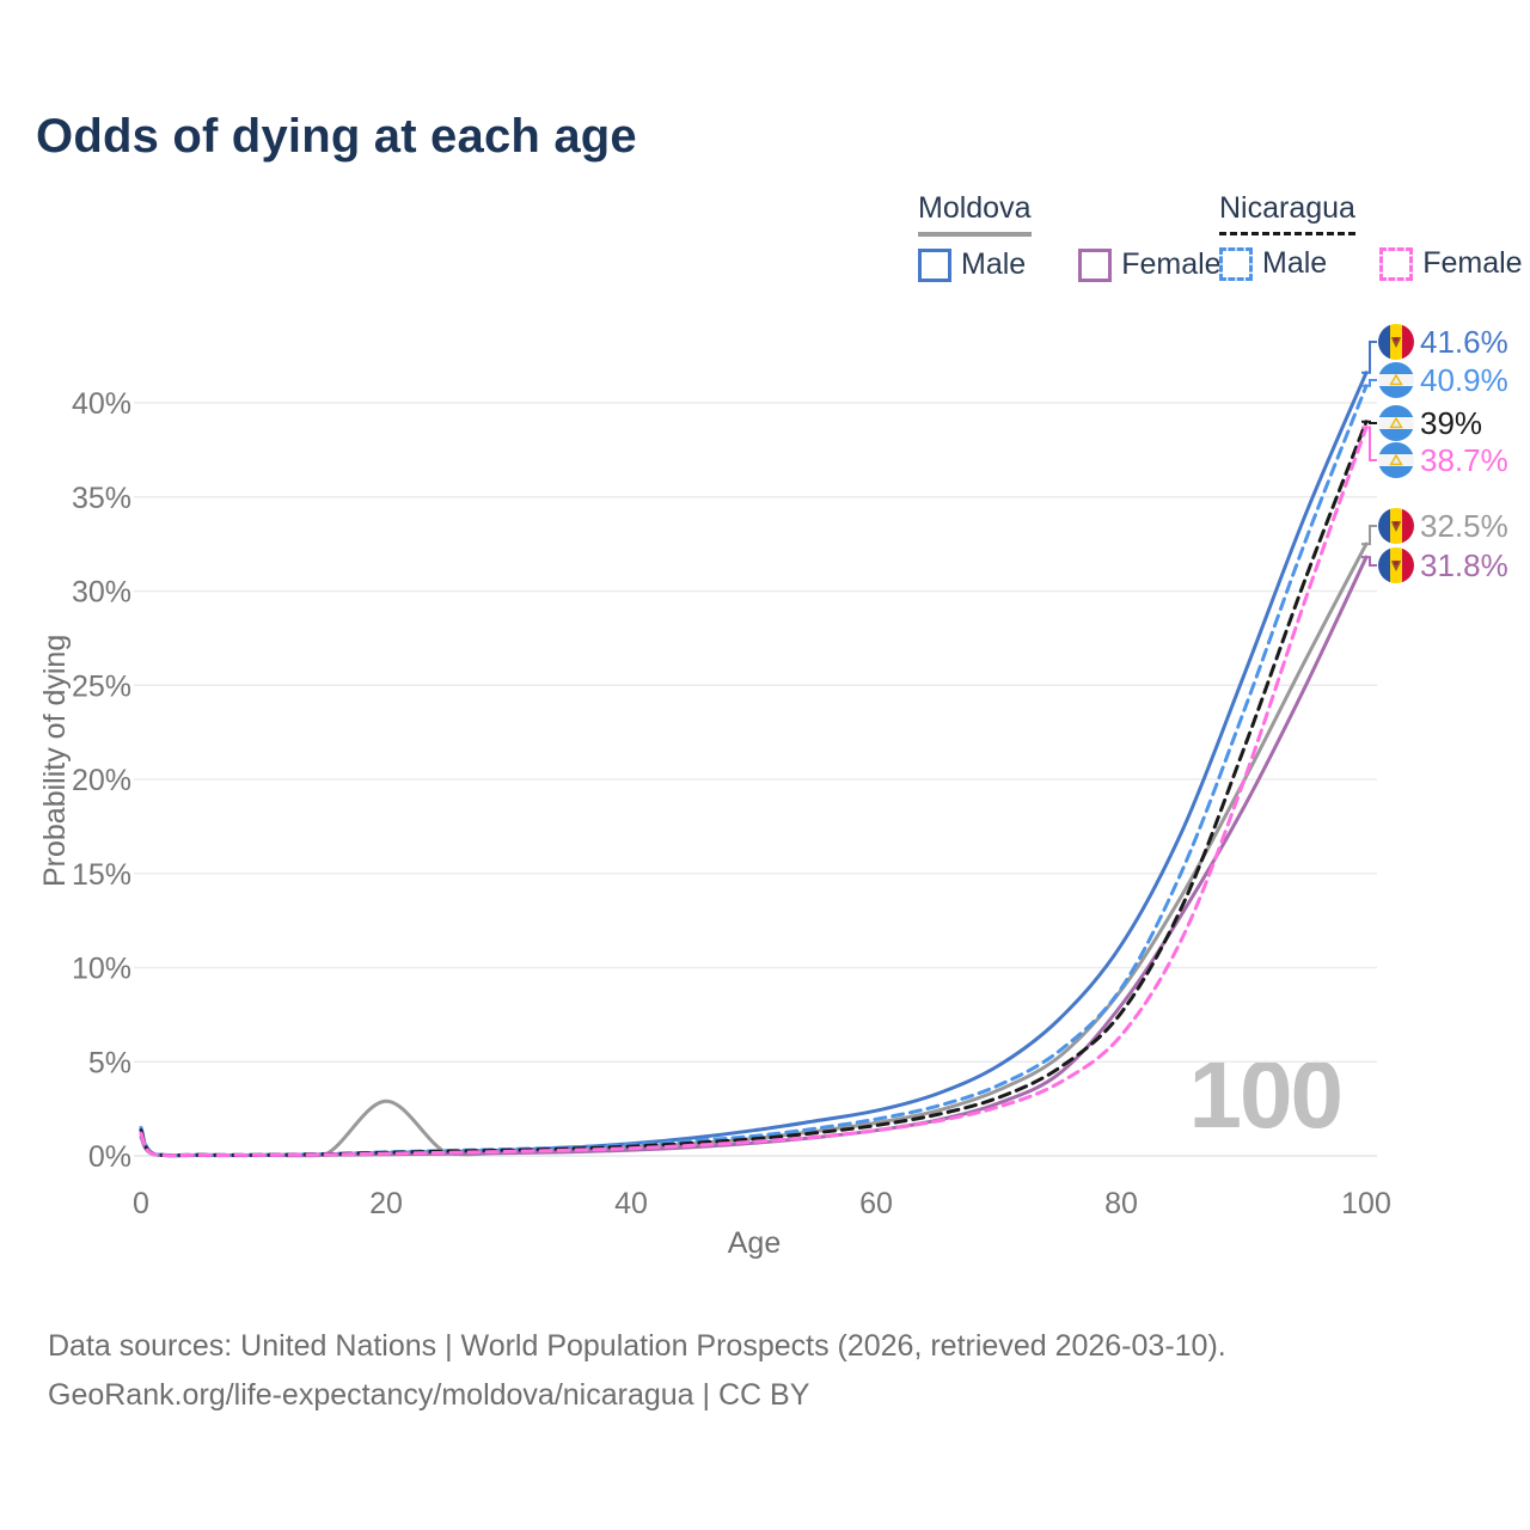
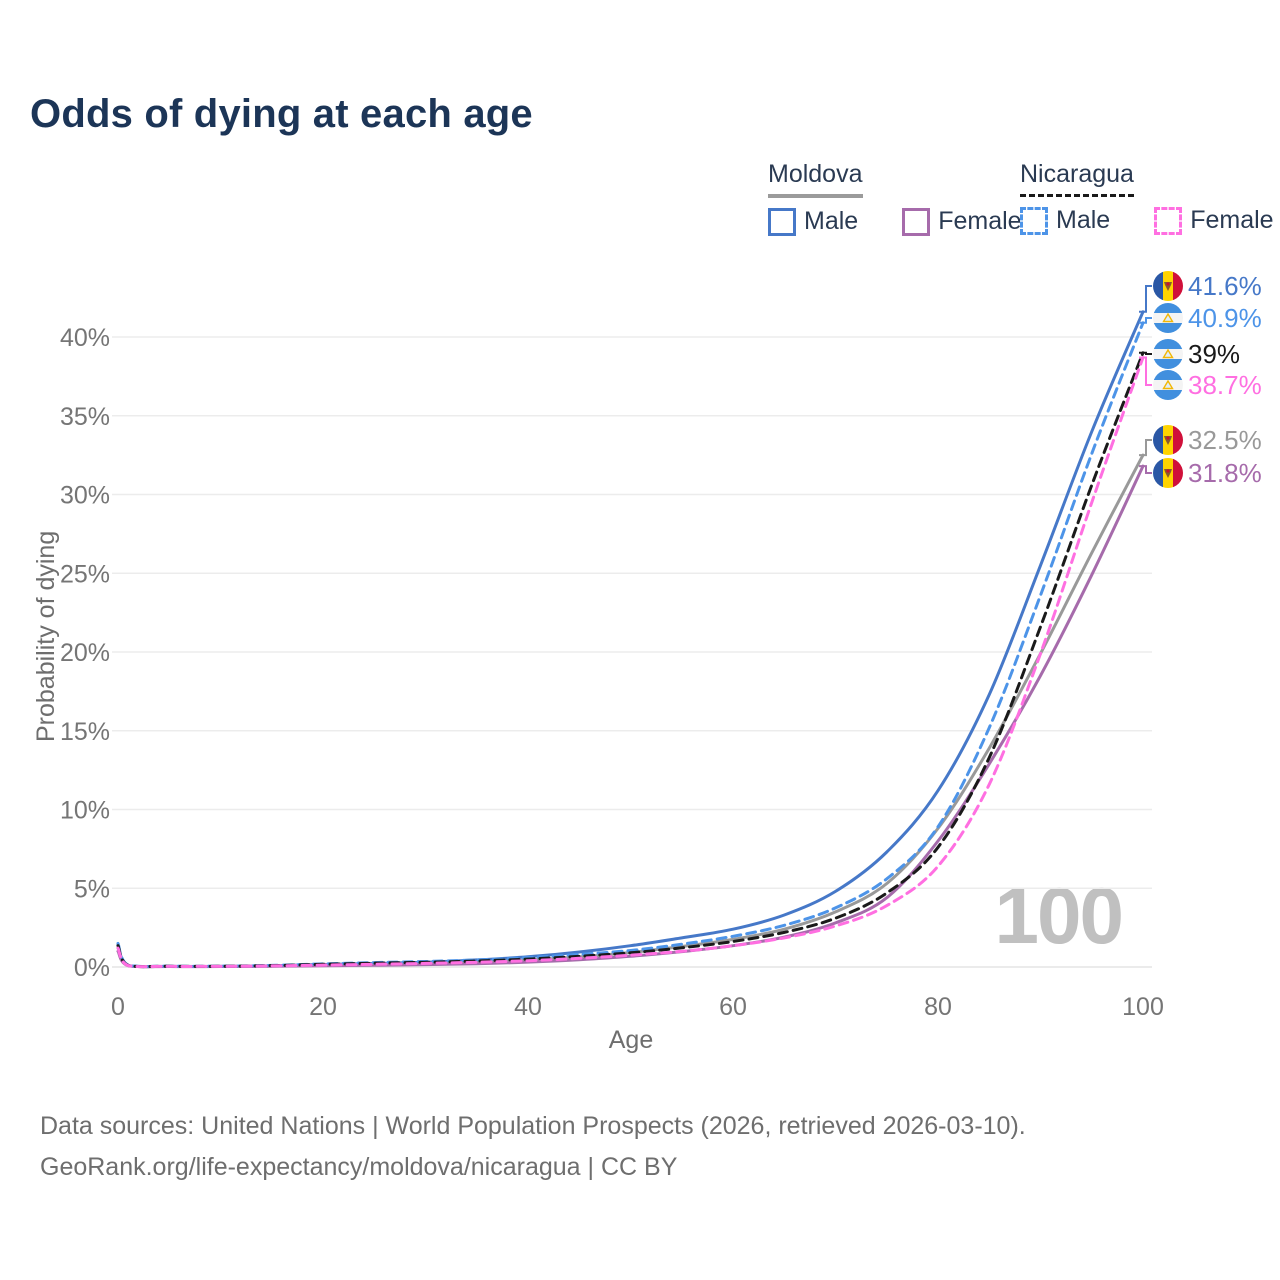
Moldova/20: 2.9% -> 0.1%
